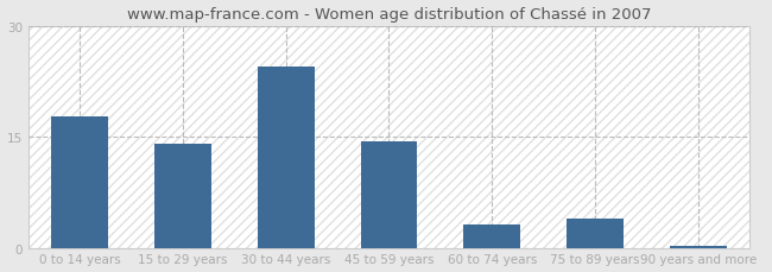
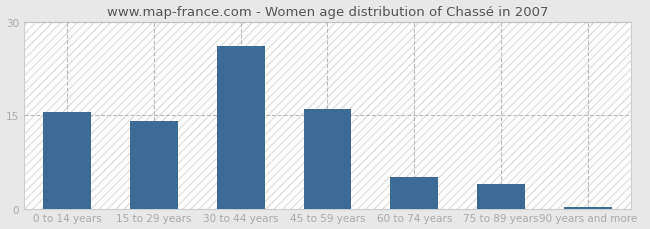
0 to 14 years: 17.8 -> 15.5
30 to 44 years: 24.4 -> 26.0
45 to 59 years: 14.4 -> 16.0
60 to 74 years: 3.2 -> 5.0
